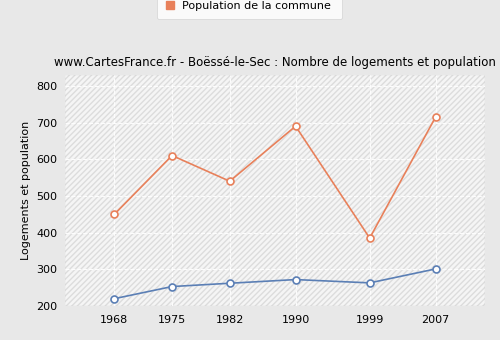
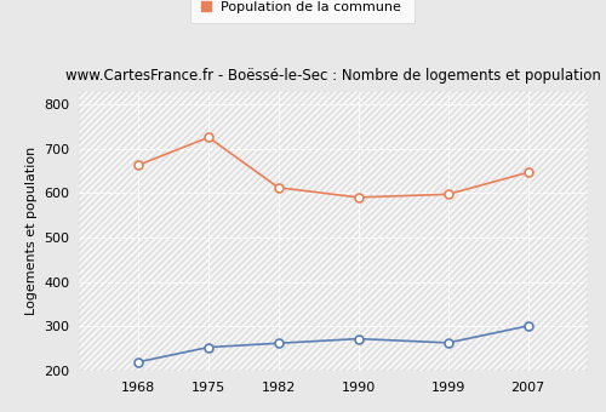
Population de la commune/1968: 450 -> 663
Population de la commune/1975: 610 -> 725
Population de la commune/1982: 540 -> 612
Population de la commune/1990: 690 -> 590
Population de la commune/1999: 385 -> 597
Population de la commune/2007: 715 -> 646
